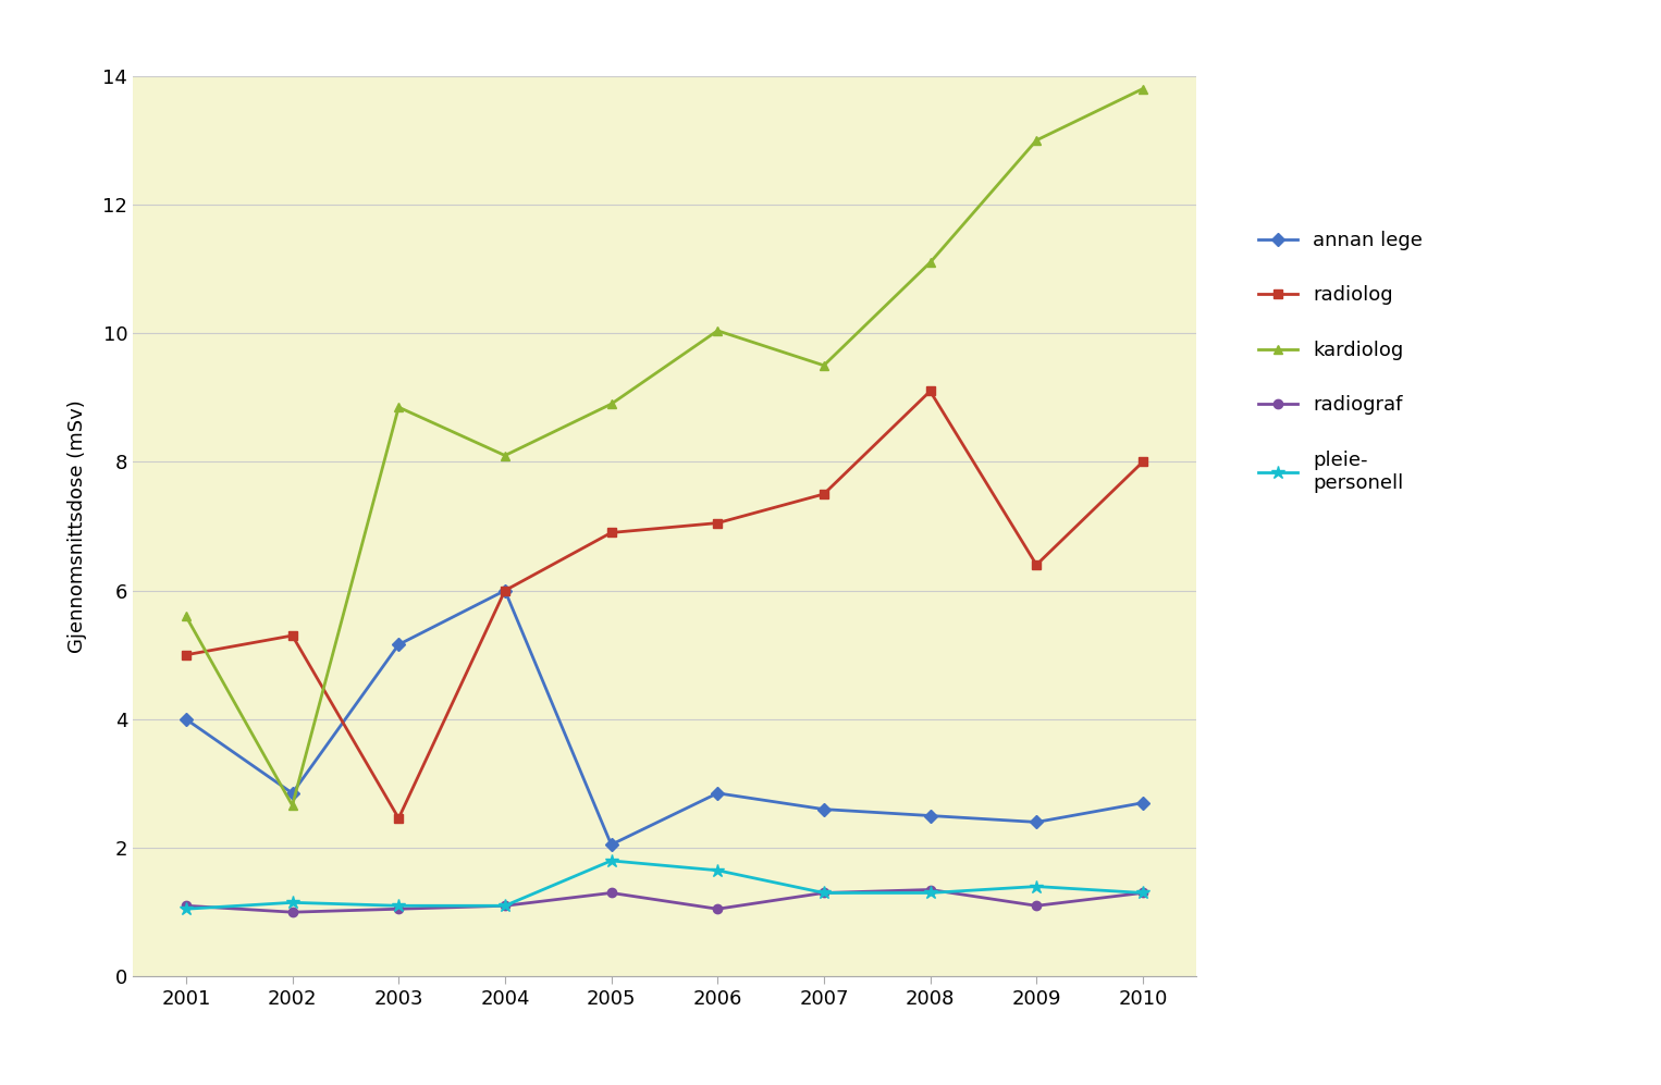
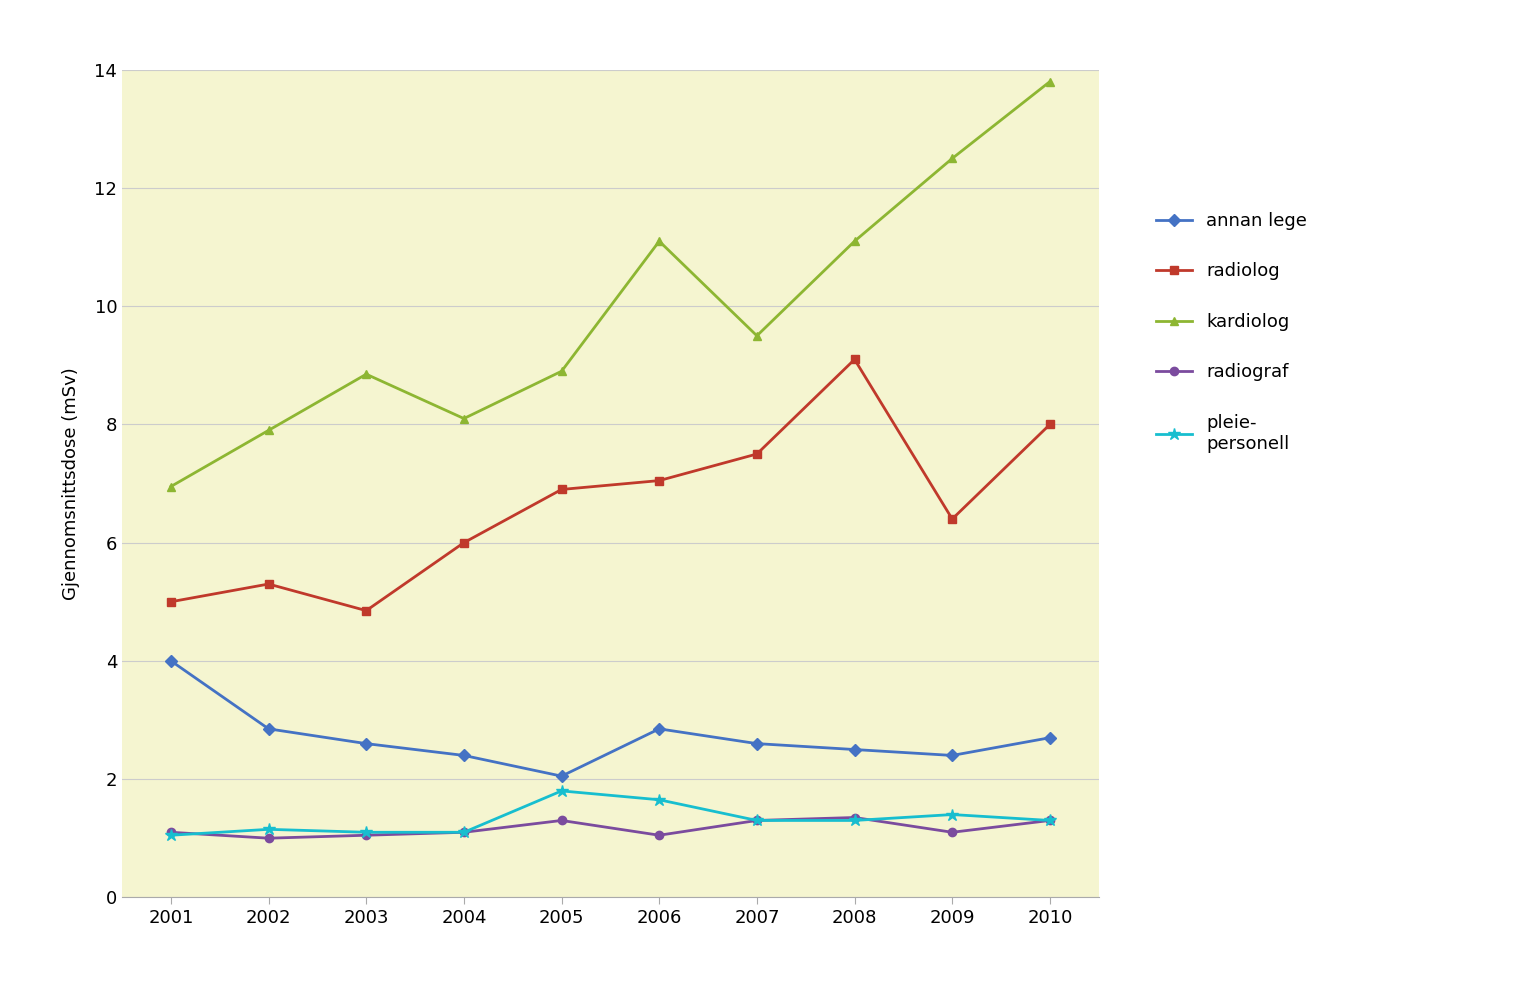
kardiolog/2001: 5.60 -> 6.95
kardiolog/2002: 2.66 -> 7.90
annan lege/2003: 5.16 -> 2.60
radiolog/2003: 2.46 -> 4.85
annan lege/2004: 6.00 -> 2.40
kardiolog/2006: 10.04 -> 11.10
kardiolog/2009: 13.00 -> 12.50
